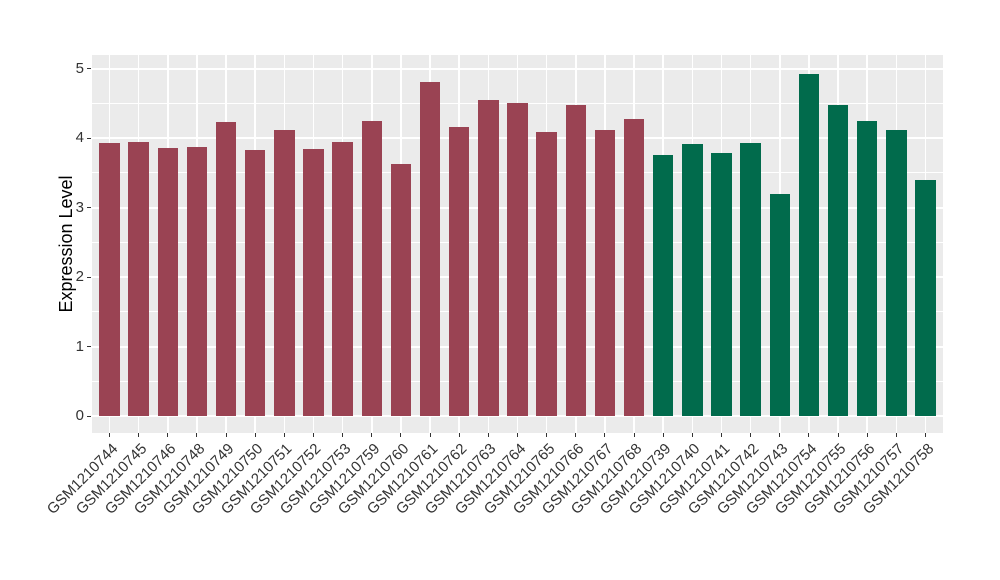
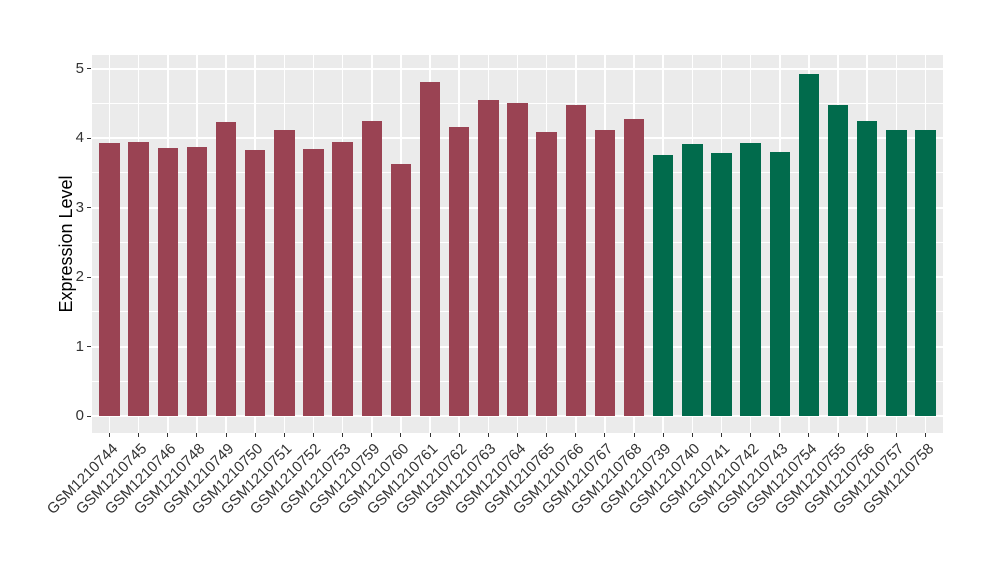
GSM1210743: 3.2 -> 3.8
GSM1210758: 3.4 -> 4.1
